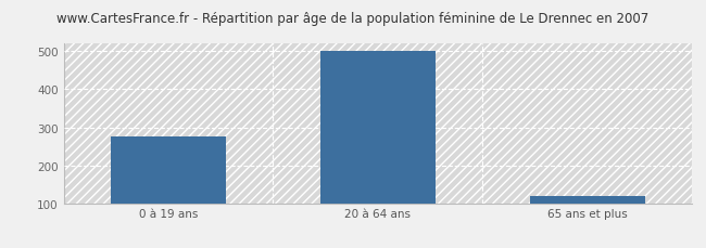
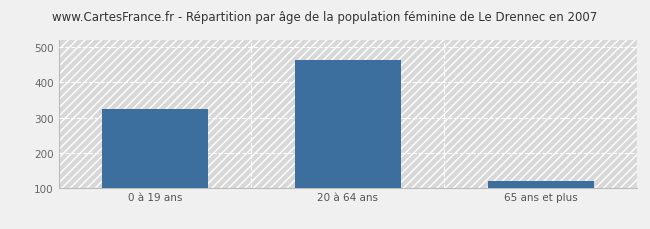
0 à 19 ans: 275 -> 325
20 à 64 ans: 500 -> 465
